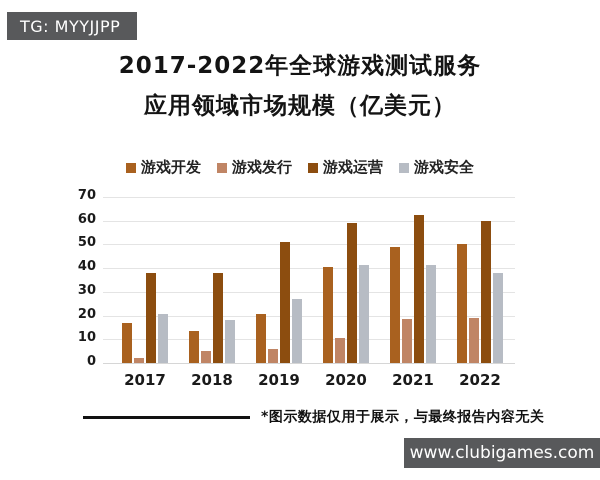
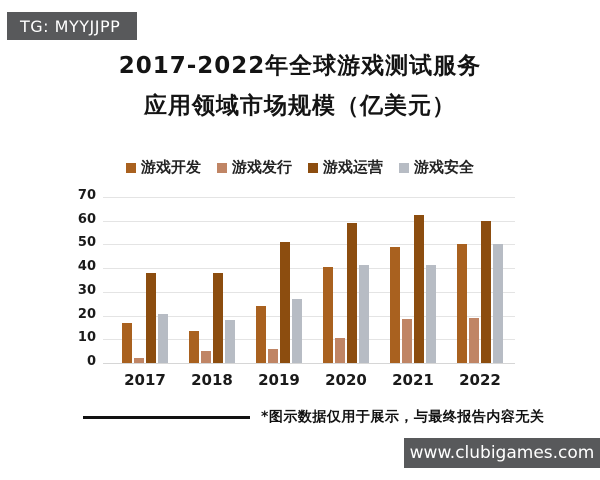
游戏开发/2019: 20 -> 24
游戏安全/2022: 38 -> 50
